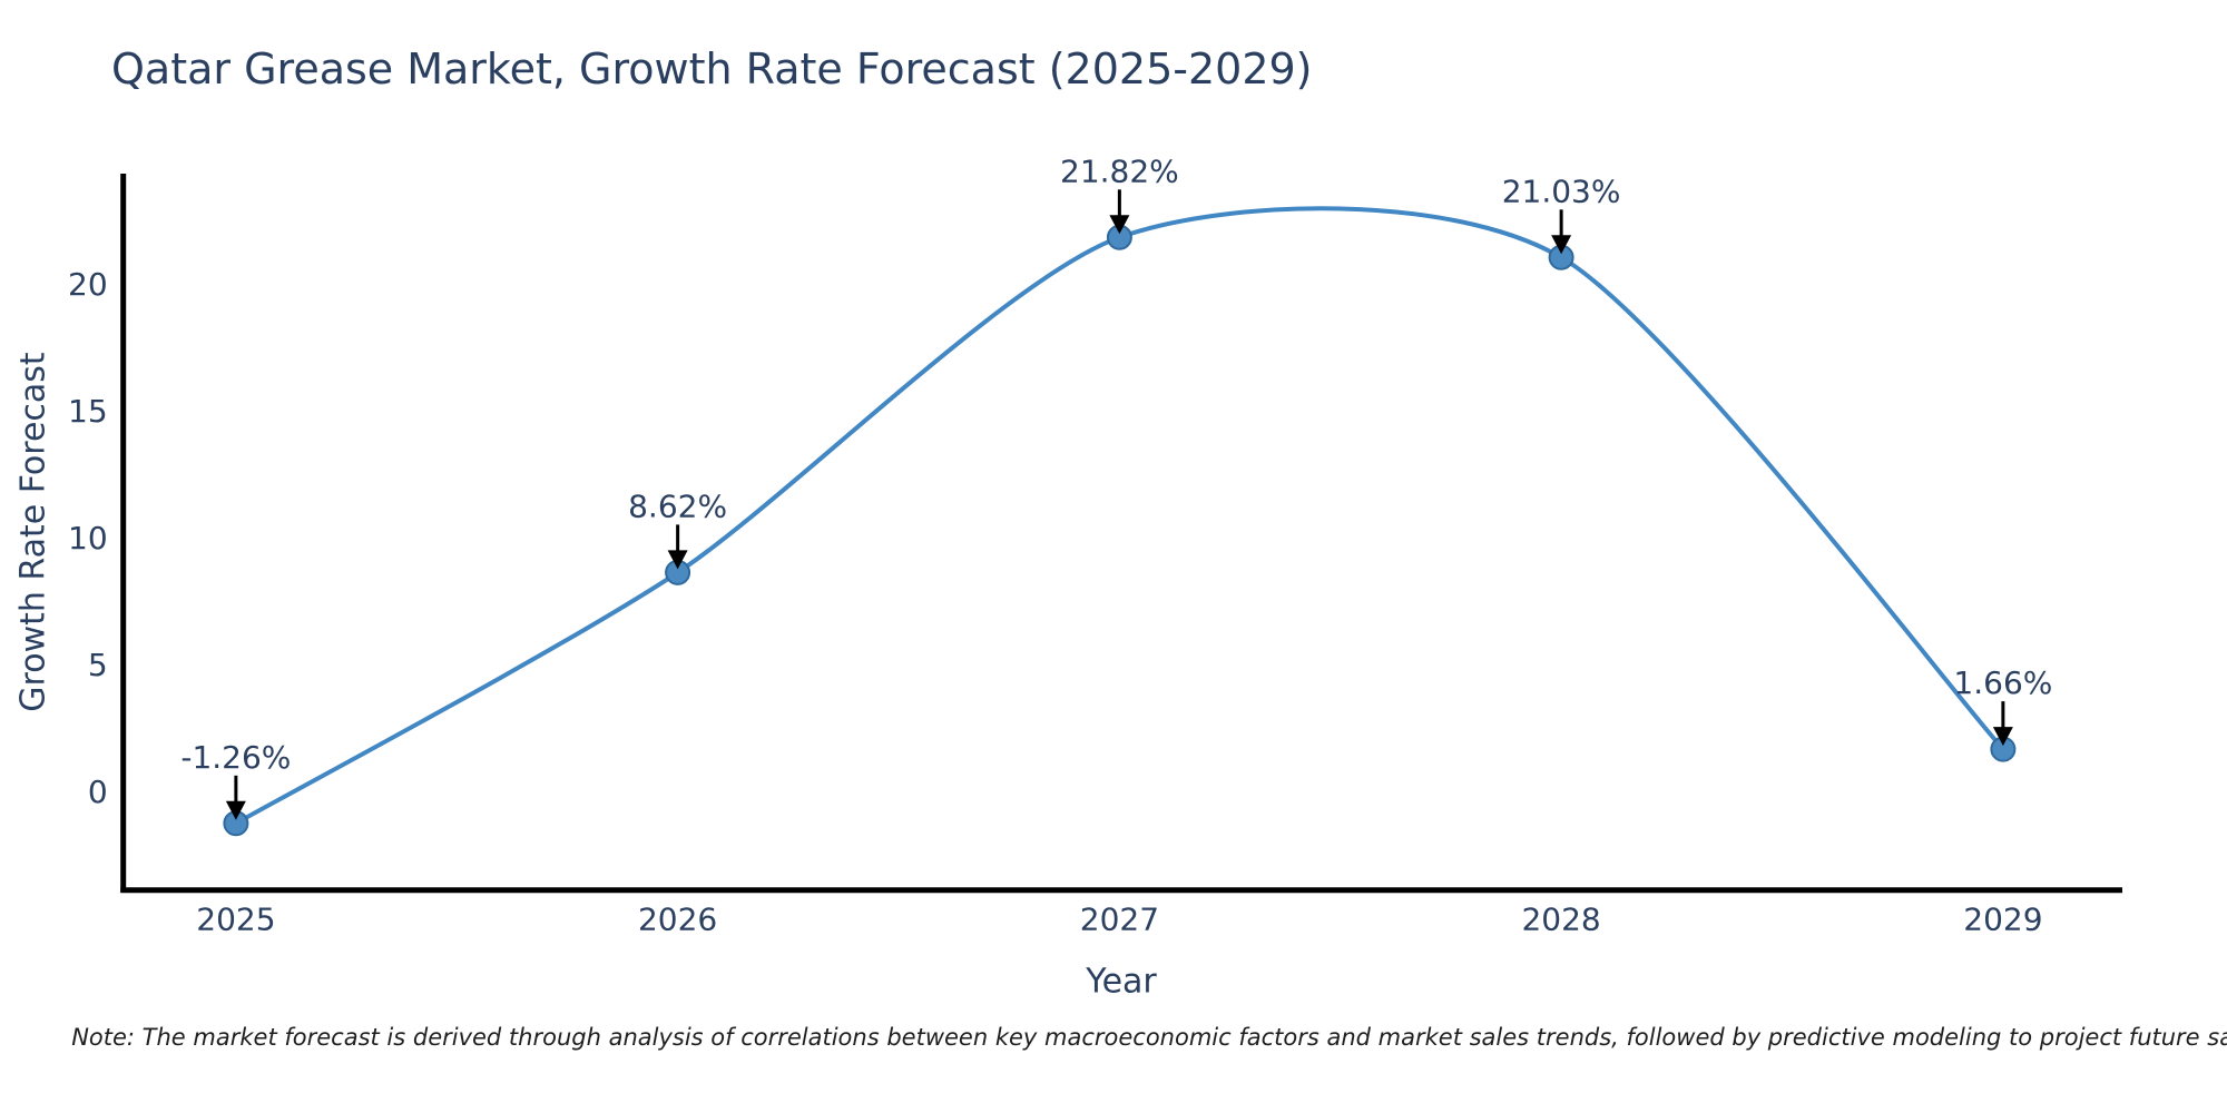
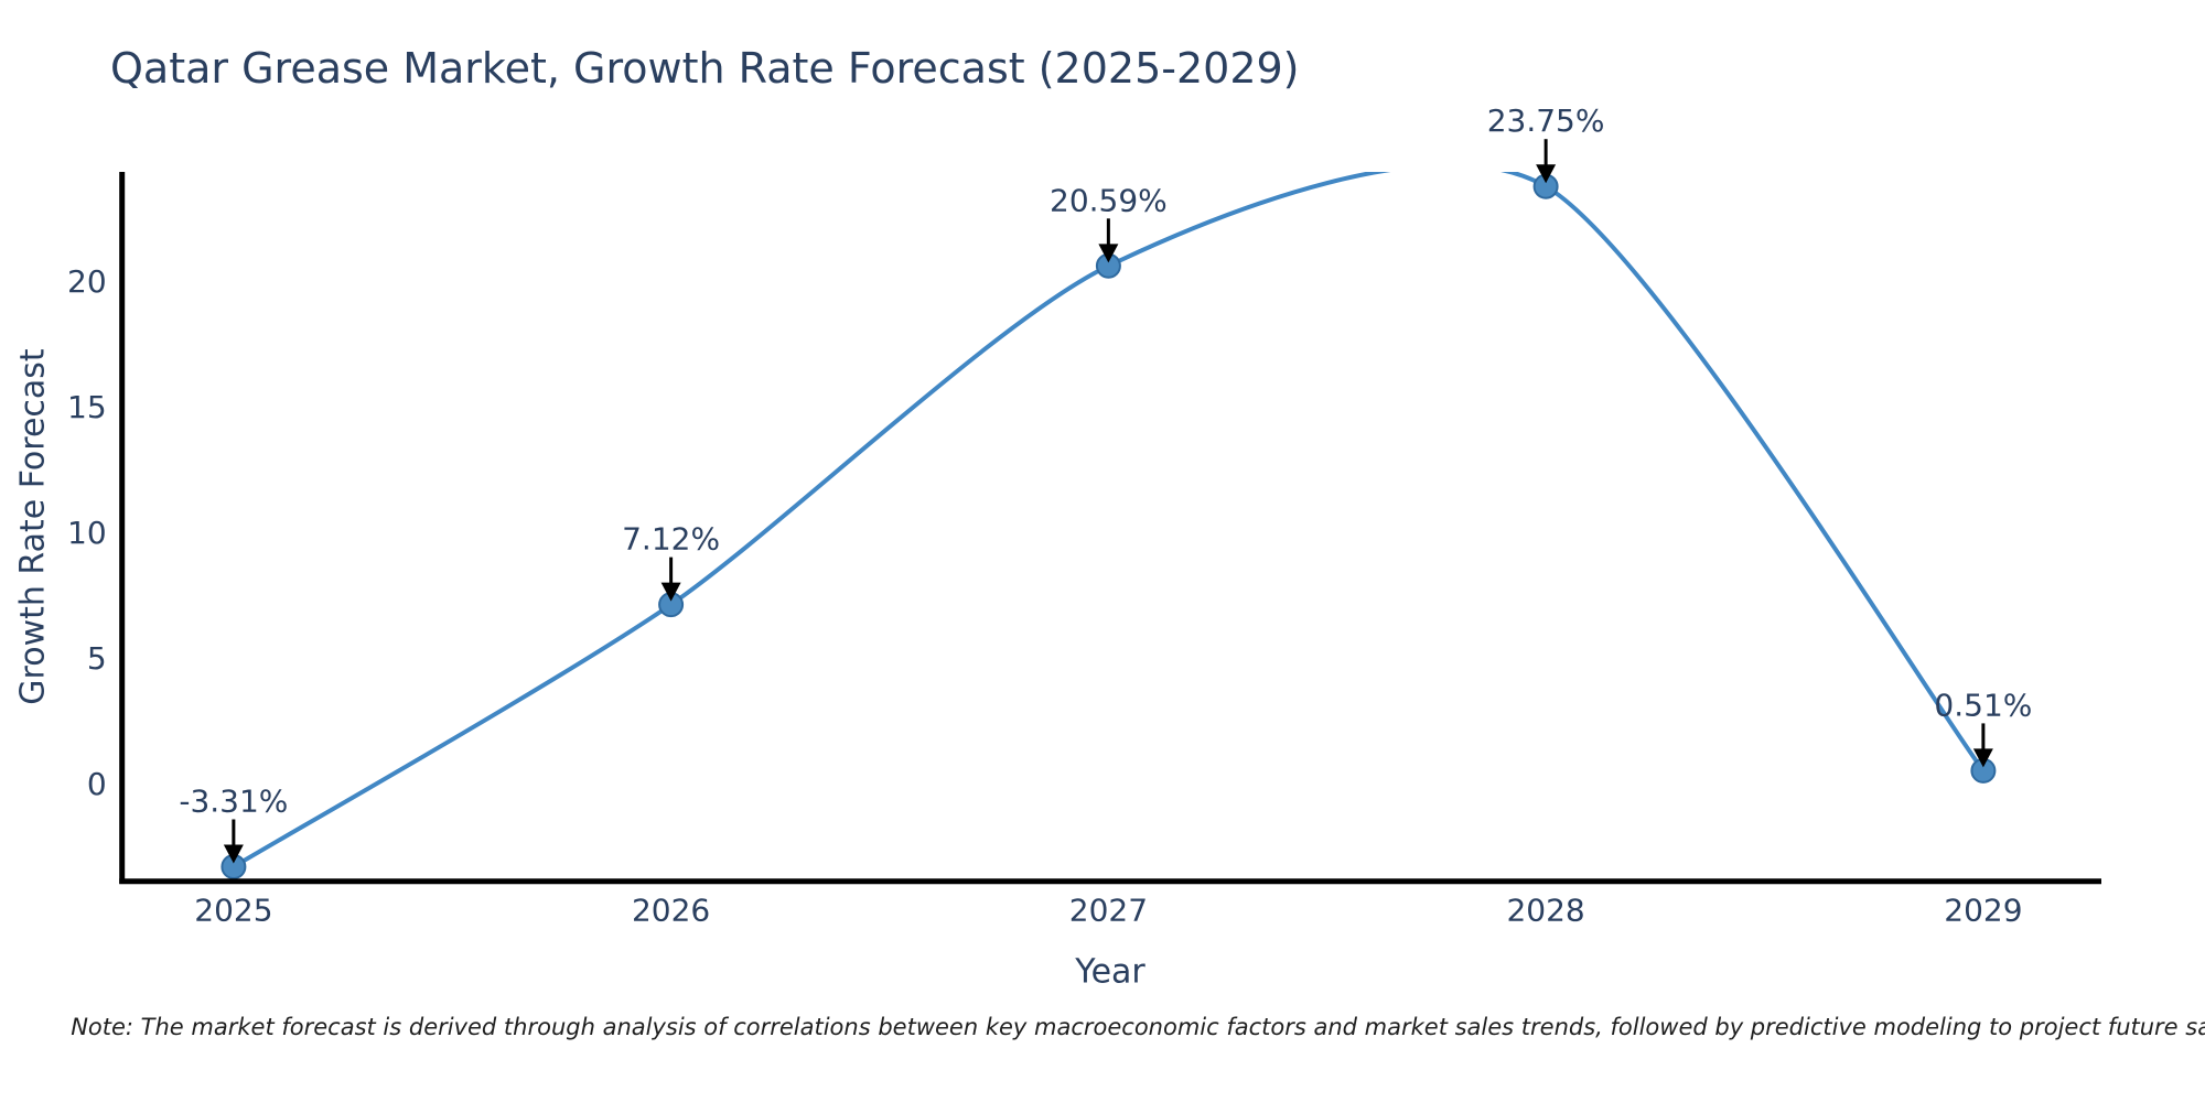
2025: -1.26% -> -3.31%
2026: 8.62% -> 7.12%
2027: 21.82% -> 20.59%
2028: 21.03% -> 23.75%
2029: 1.66% -> 0.51%
